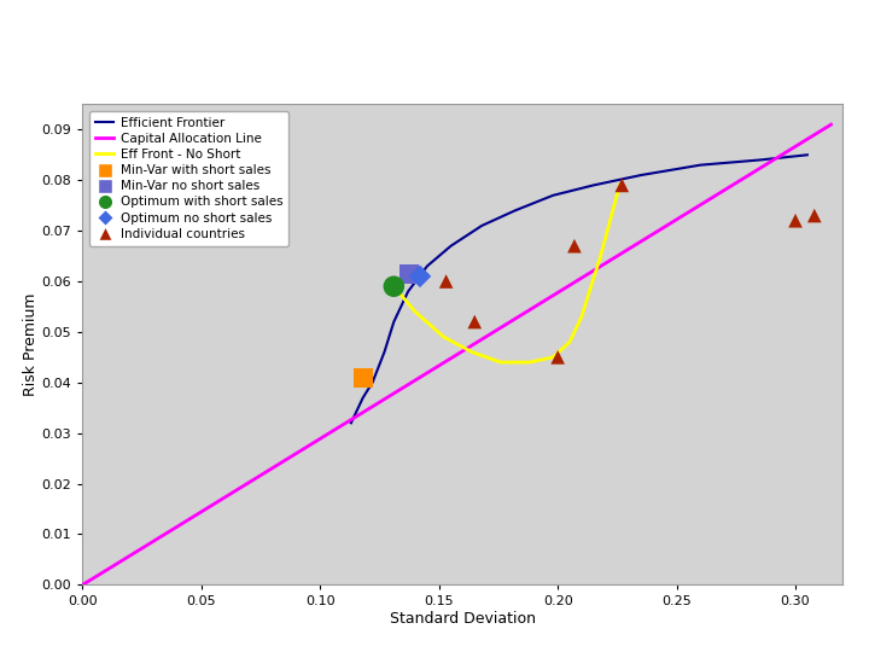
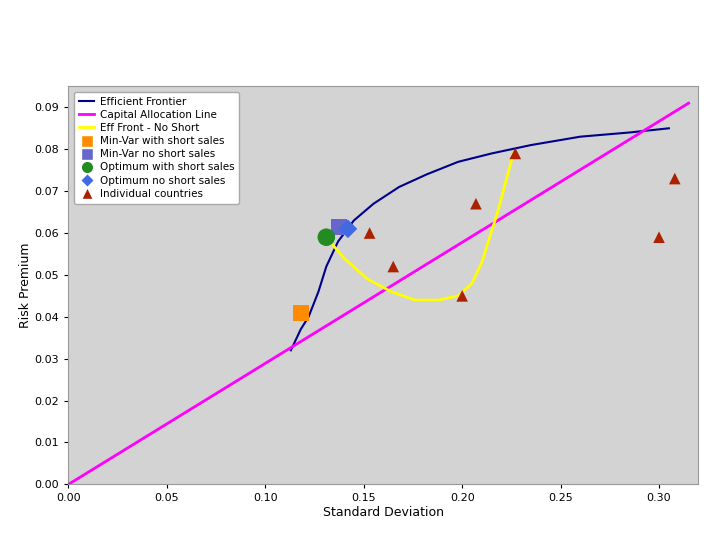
Individual countries/0.30: 0.072 -> 0.059
